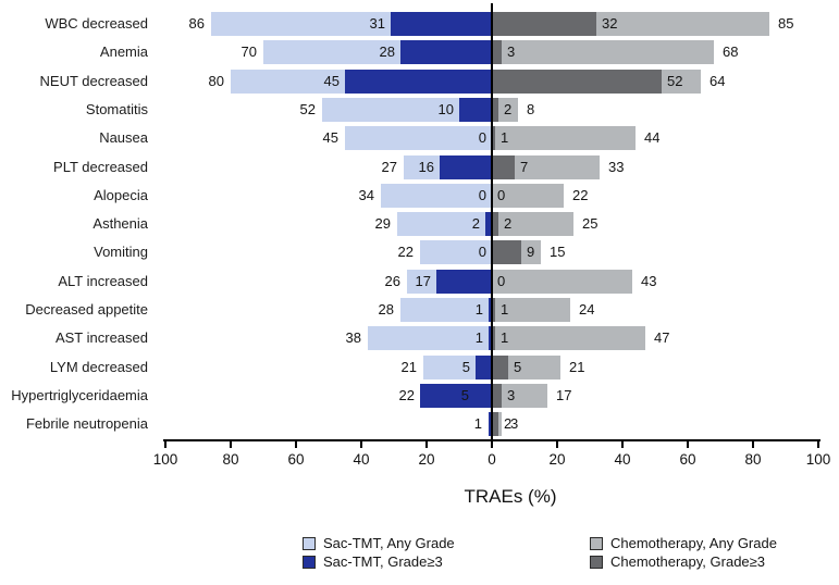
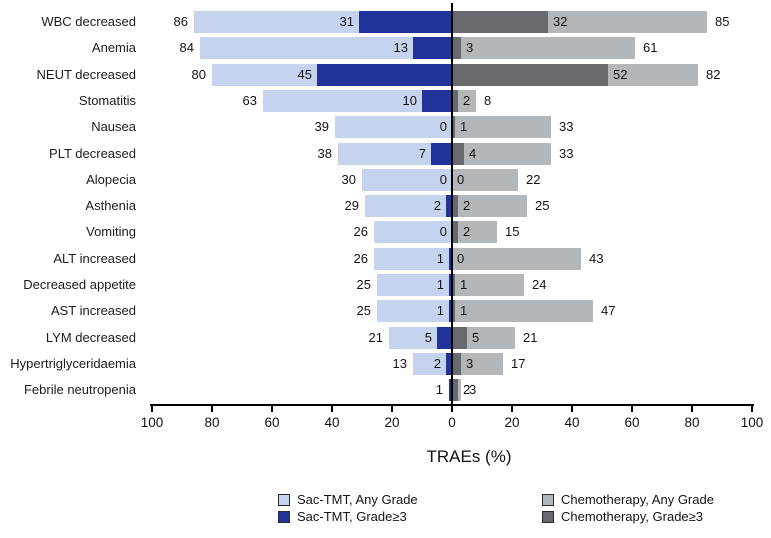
Sac-TMT, Any Grade/Anemia: 70 -> 84
Sac-TMT, Grade≥3/Anemia: 28 -> 13
Chemotherapy, Any Grade/Anemia: 68 -> 61
Chemotherapy, Any Grade/NEUT decreased: 64 -> 82
Sac-TMT, Any Grade/Stomatitis: 52 -> 63
Sac-TMT, Any Grade/Nausea: 45 -> 39
Chemotherapy, Any Grade/Nausea: 44 -> 33
Sac-TMT, Any Grade/PLT decreased: 27 -> 38
Sac-TMT, Grade≥3/PLT decreased: 16 -> 7
Chemotherapy, Grade≥3/PLT decreased: 7 -> 4
Sac-TMT, Any Grade/Alopecia: 34 -> 30
Sac-TMT, Any Grade/Vomiting: 22 -> 26
Chemotherapy, Grade≥3/Vomiting: 9 -> 2
Sac-TMT, Grade≥3/ALT increased: 17 -> 1
Sac-TMT, Any Grade/Decreased appetite: 28 -> 25
Sac-TMT, Any Grade/AST increased: 38 -> 25
Sac-TMT, Any Grade/Hypertriglyceridaemia: 5 -> 13
Sac-TMT, Grade≥3/Hypertriglyceridaemia: 22 -> 2
